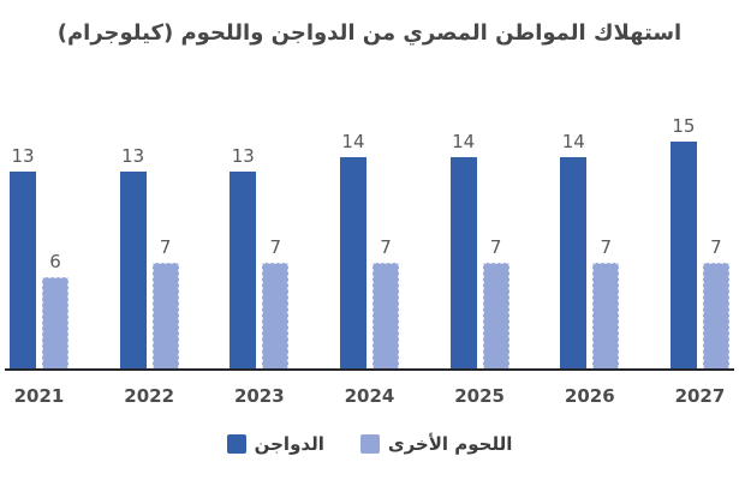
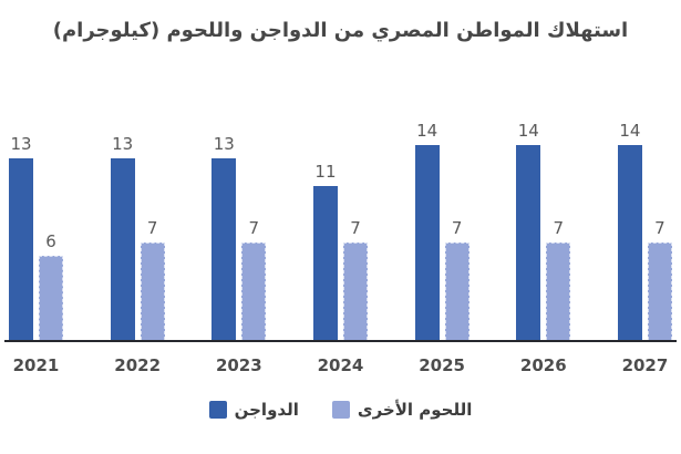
الدواجن/2024: 14 -> 11
الدواجن/2027: 15 -> 14
